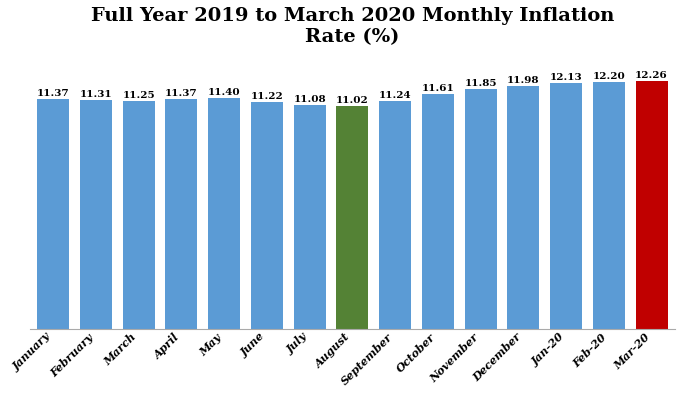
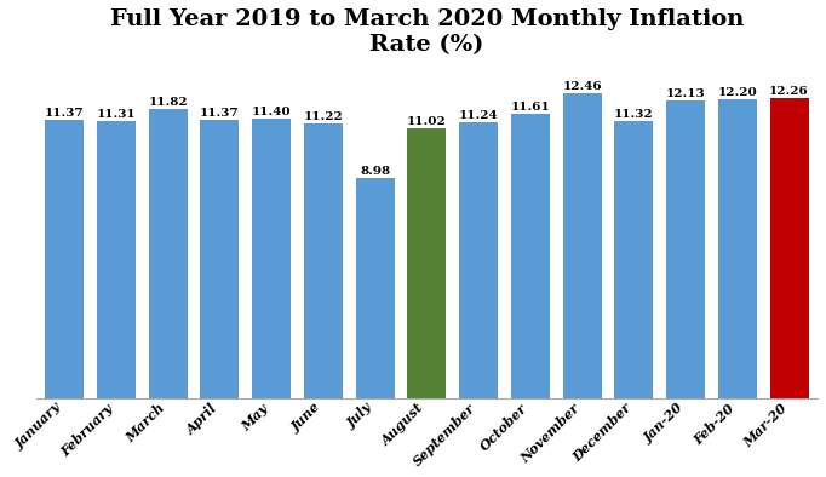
March: 11.25 -> 11.82
July: 11.08 -> 8.98
November: 11.85 -> 12.46
December: 11.98 -> 11.32
